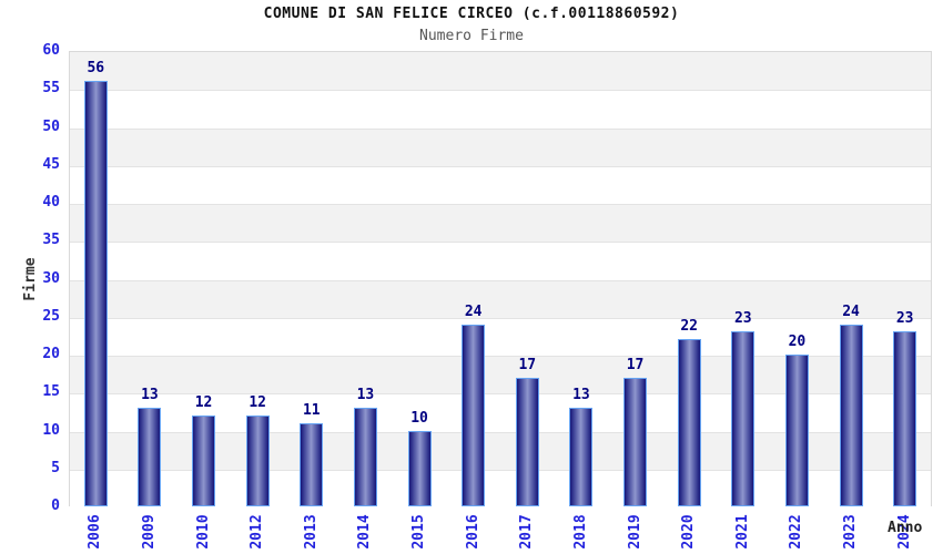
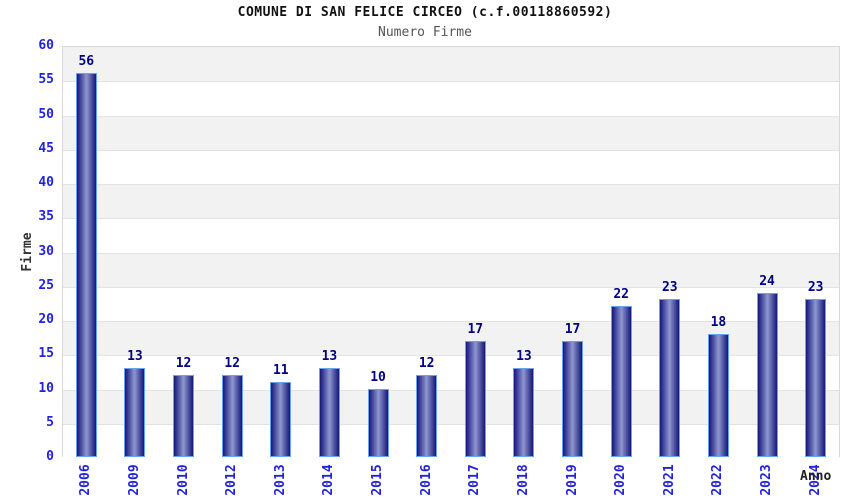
2016: 24 -> 12
2022: 20 -> 18
